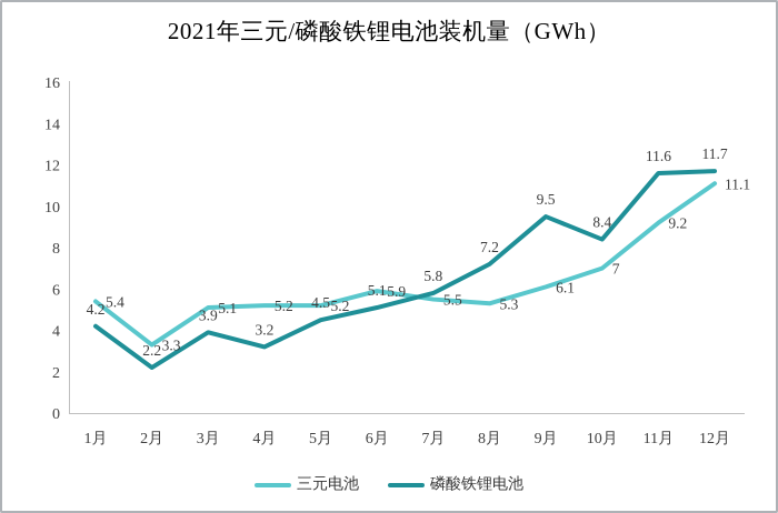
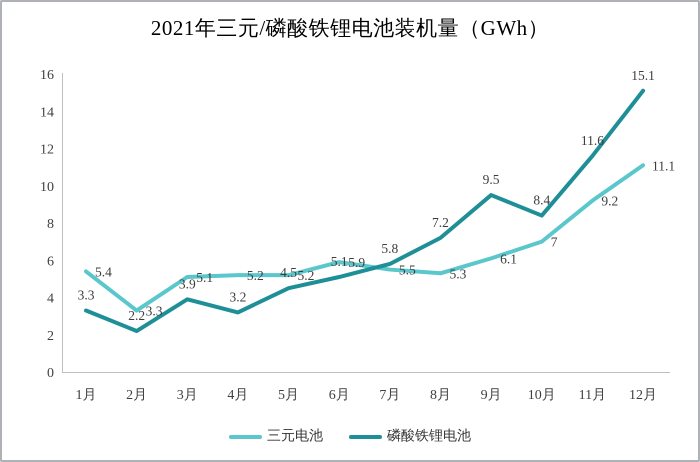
磷酸铁锂电池/1月: 4.2 -> 3.3
磷酸铁锂电池/12月: 11.7 -> 15.1
